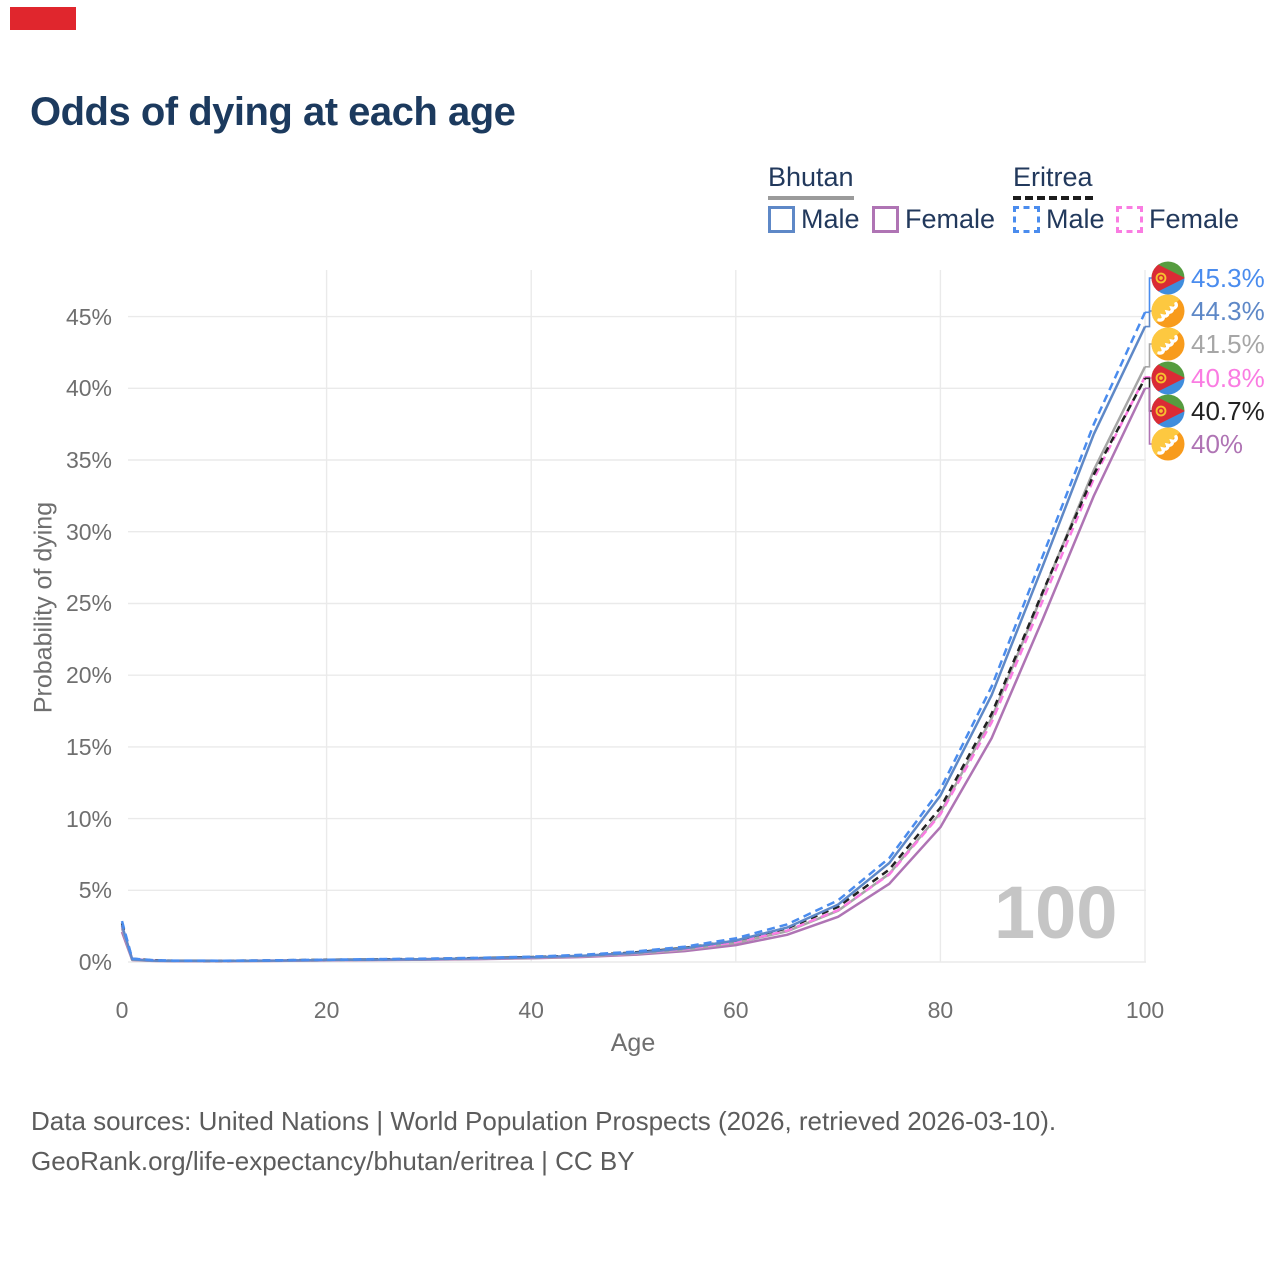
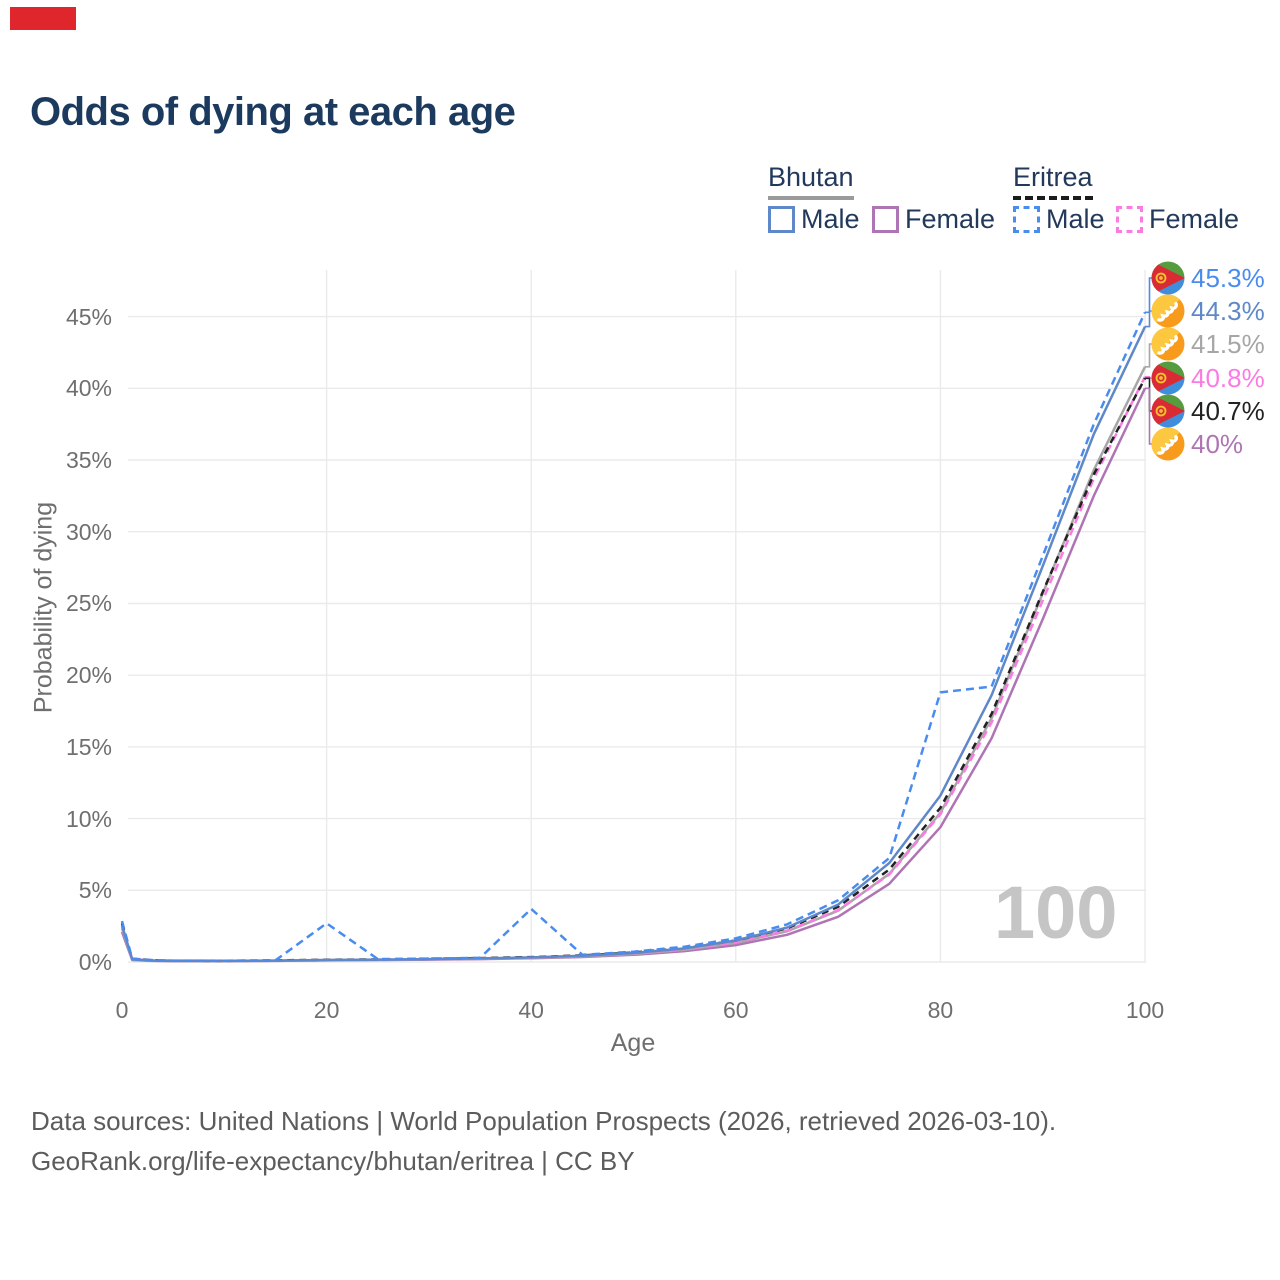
Eritrea Male/20: 0.2% -> 2.7%
Eritrea Male/40: 0.4% -> 3.7%
Eritrea Male/80: 12.1% -> 18.8%
